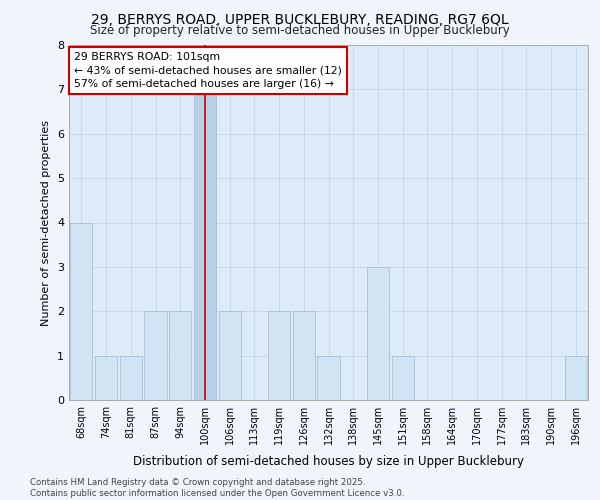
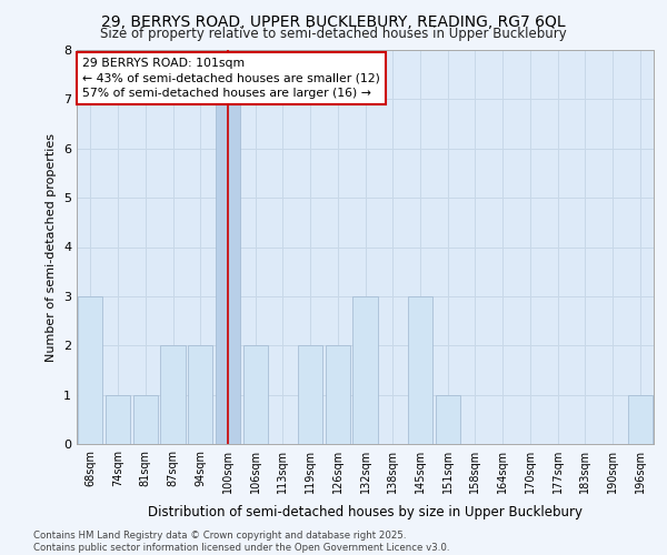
68sqm: 4 -> 3
132sqm: 1 -> 3
